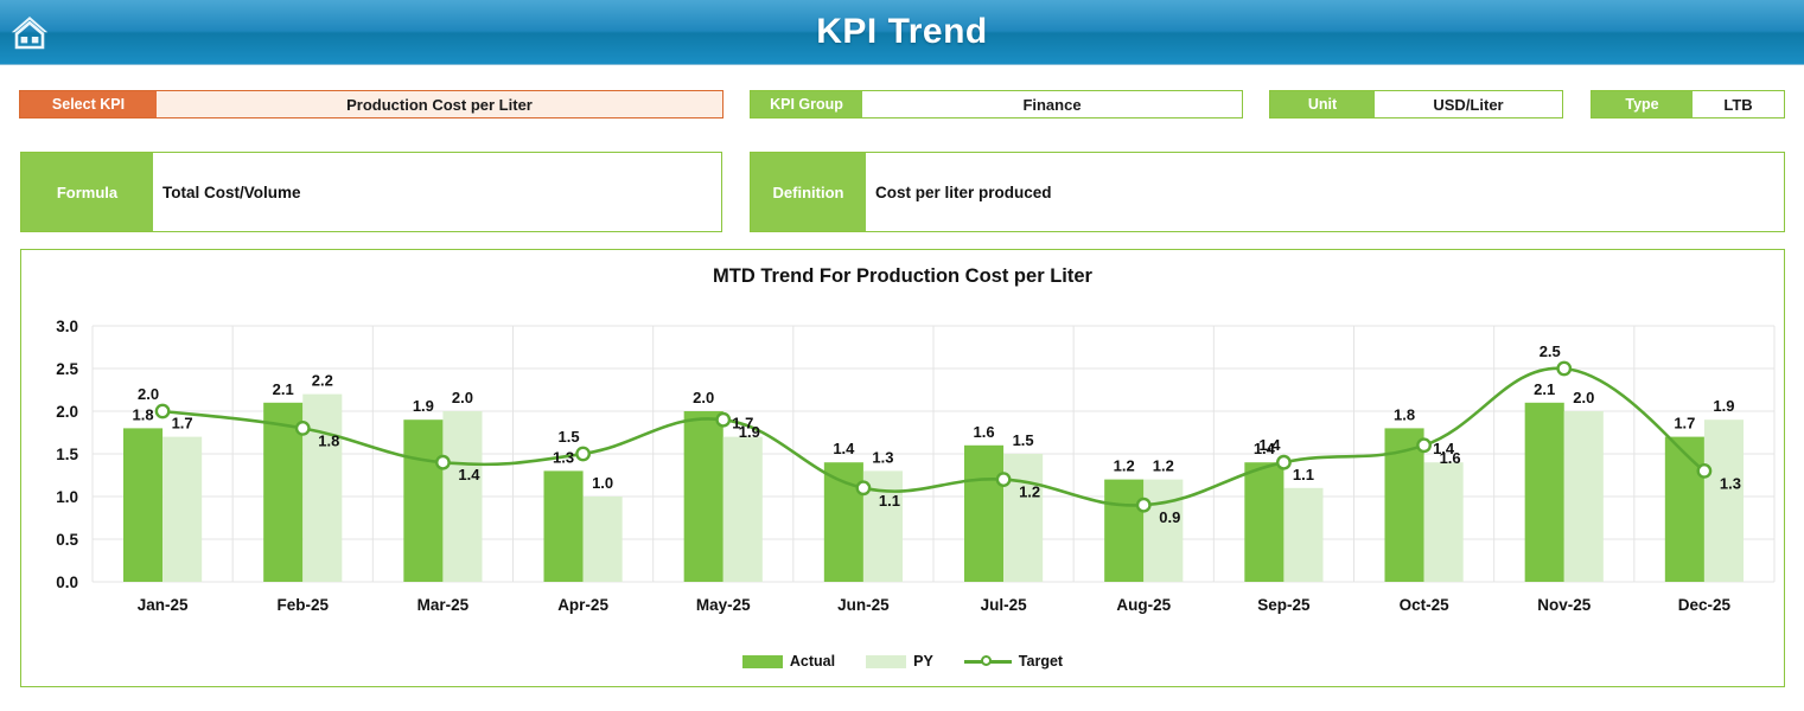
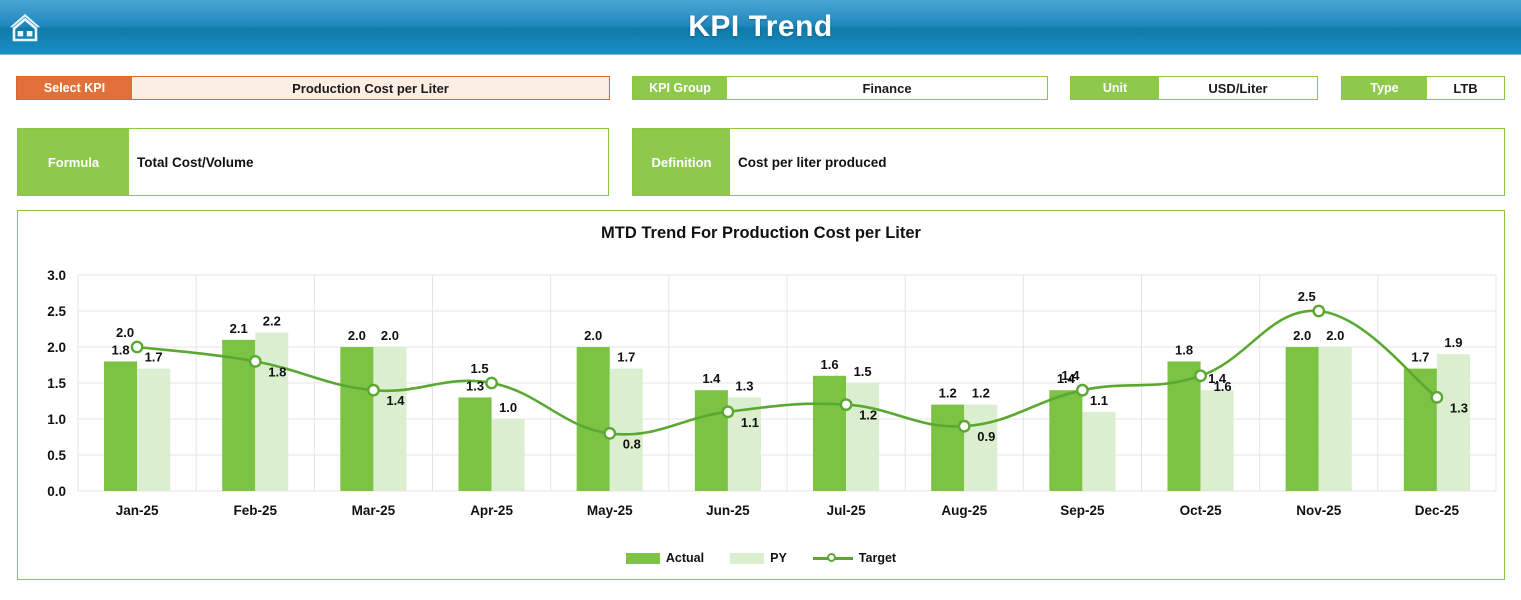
Actual/Mar-25: 1.9 -> 2.0
Target/May-25: 1.9 -> 0.8
Actual/Nov-25: 2.1 -> 2.0
